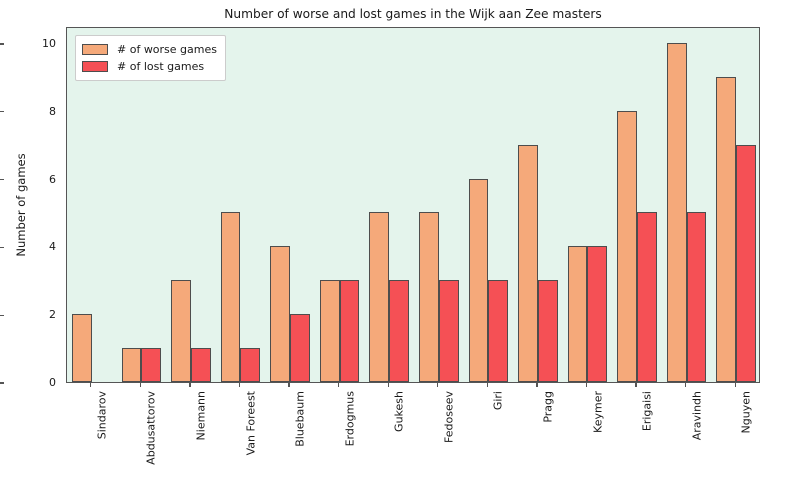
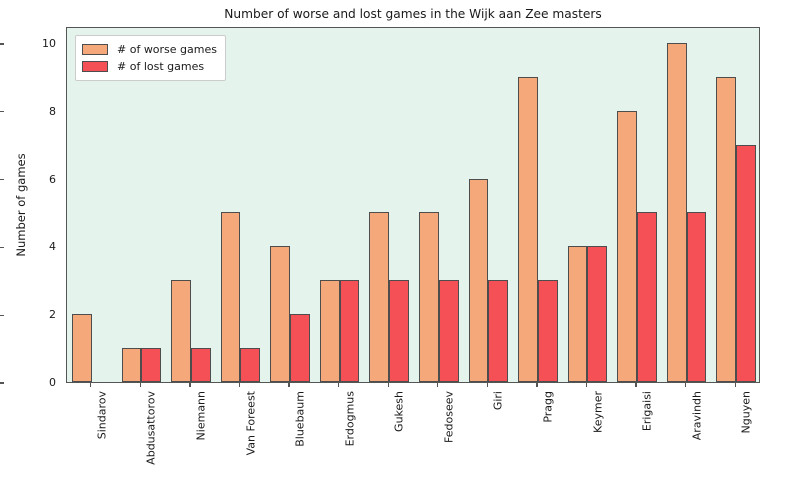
# of worse games/Pragg: 7 -> 9
